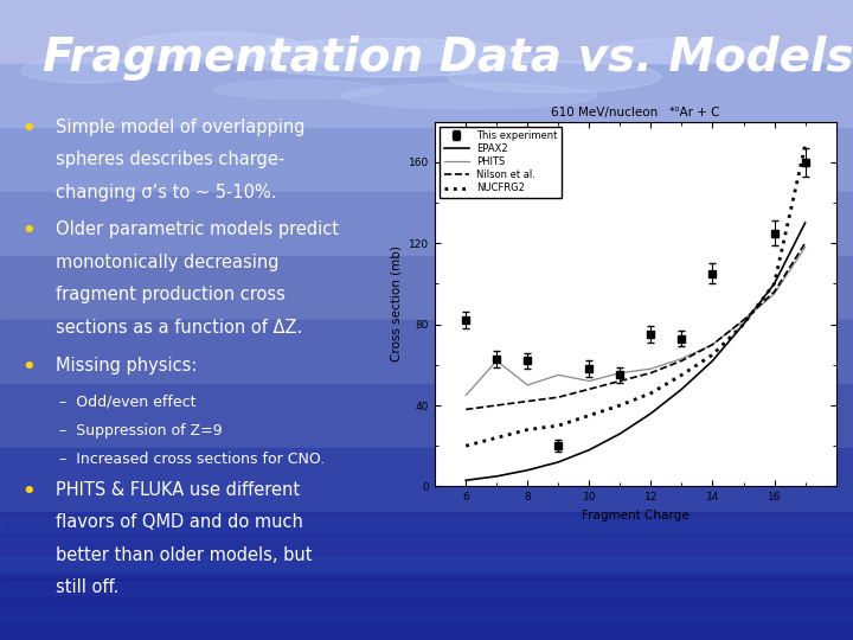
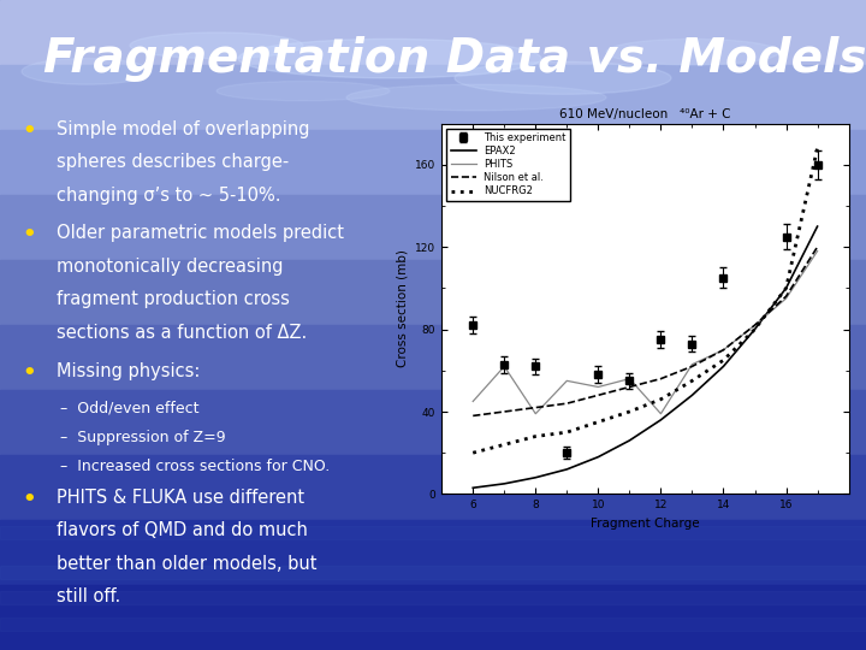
PHITS/8: 50 -> 39
PHITS/12: 58 -> 39
